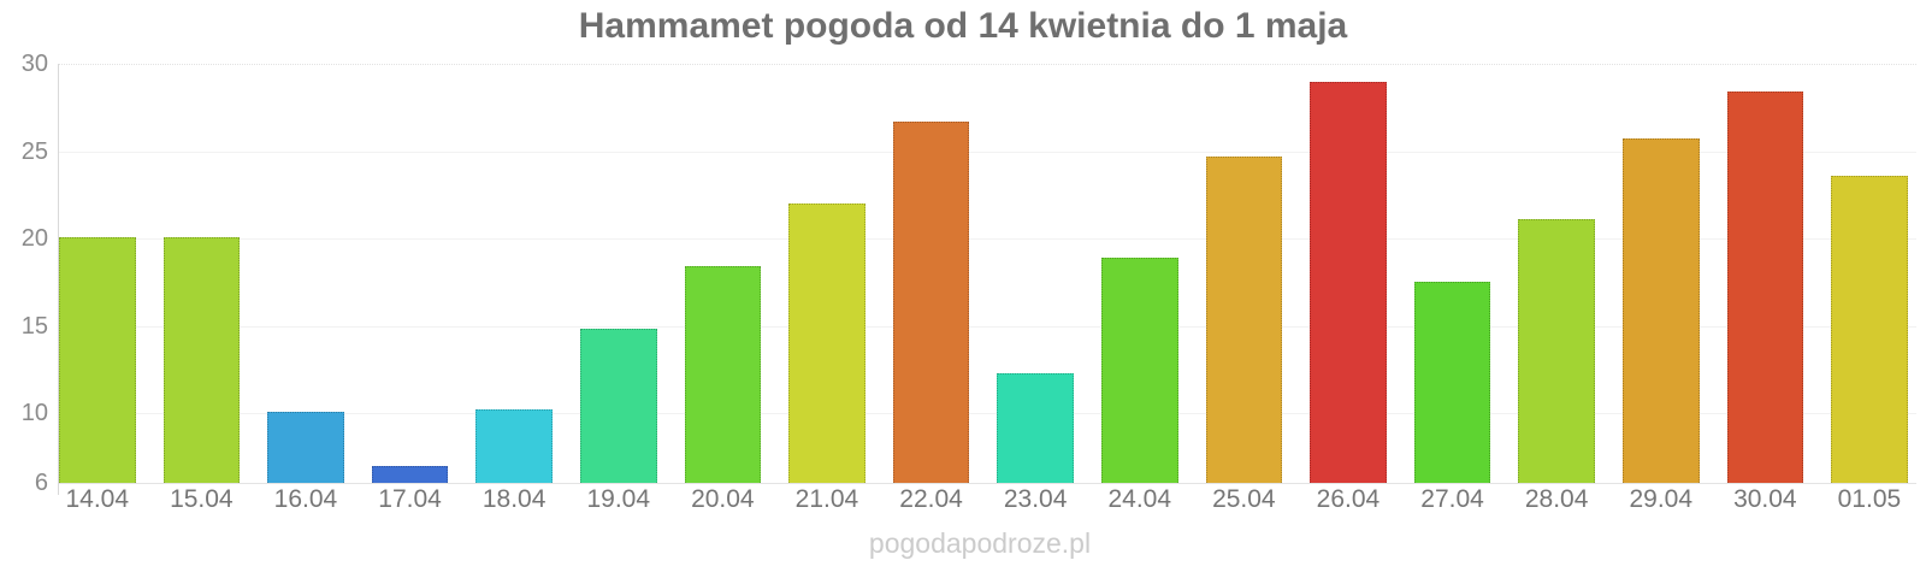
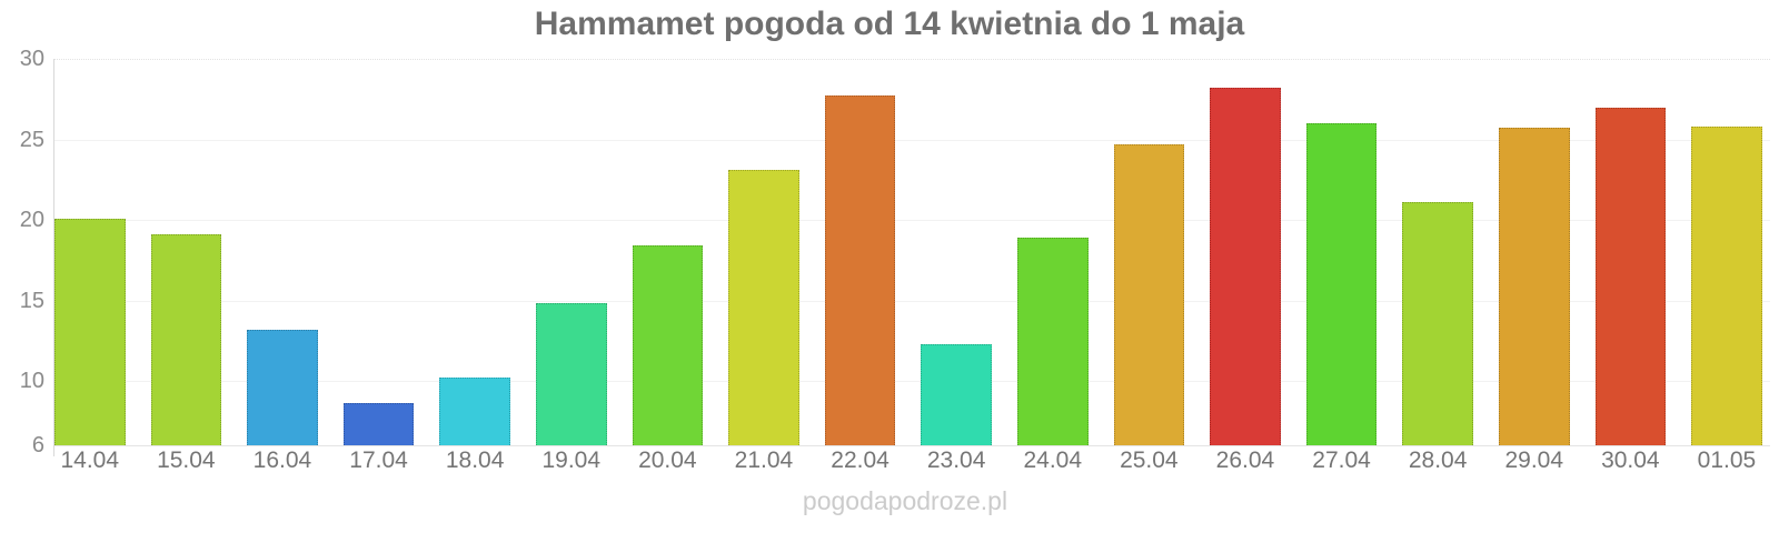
15.04: 20.1 -> 19.1
16.04: 10.1 -> 13.2
17.04: 7.0 -> 8.6
21.04: 22.0 -> 23.1
22.04: 26.7 -> 27.7
26.04: 29.0 -> 28.2
27.04: 17.5 -> 26.0
30.04: 28.4 -> 27.0
01.05: 23.6 -> 25.8
